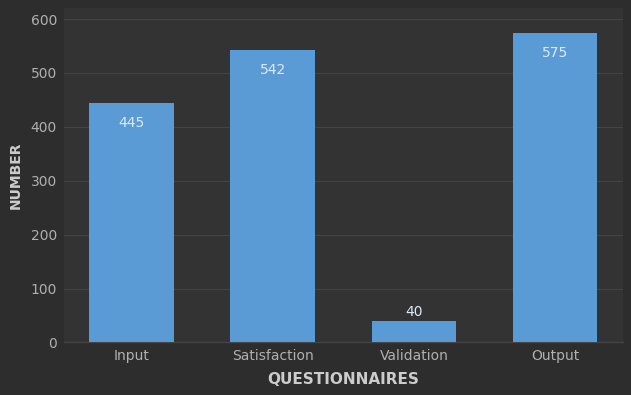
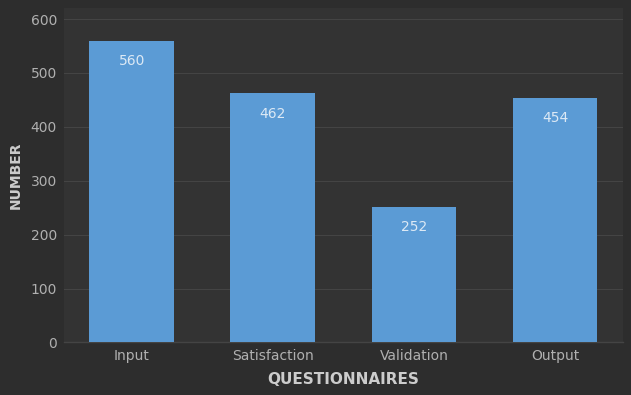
Input: 445 -> 560
Satisfaction: 542 -> 462
Validation: 40 -> 252
Output: 575 -> 454
